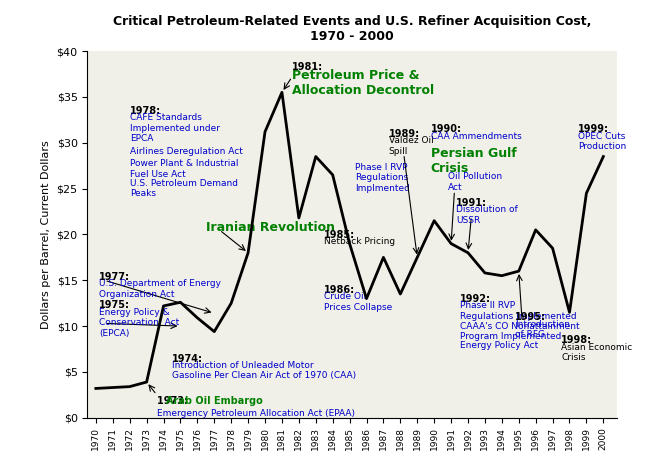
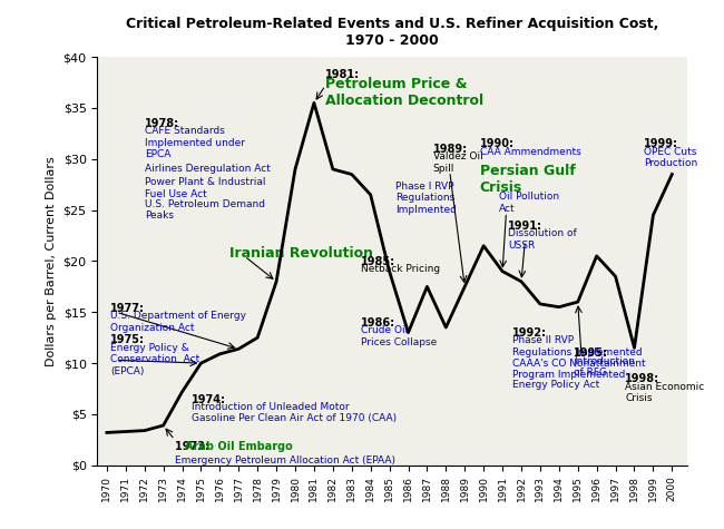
1974: $12.2 -> $7.2
1975: $12.6 -> $10.0
1977: $9.4 -> $11.4
1980: $31.2 -> $29.0
1982: $21.8 -> $29.0
